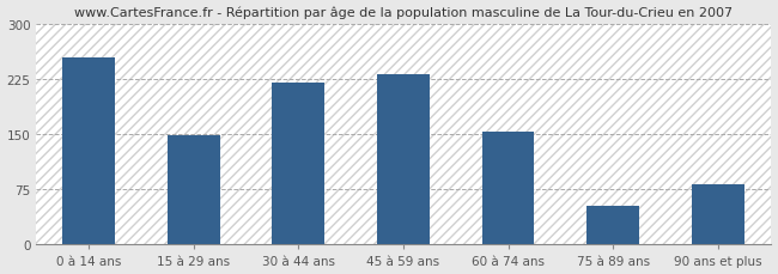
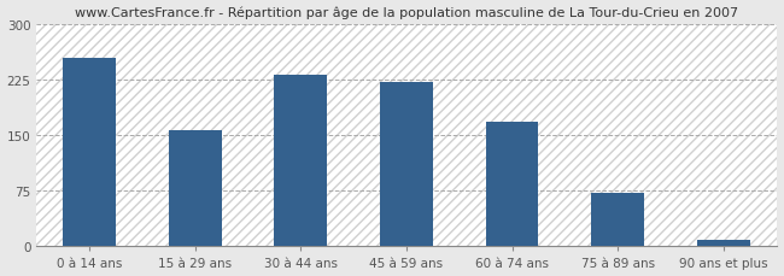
15 à 29 ans: 148 -> 157
30 à 44 ans: 220 -> 232
45 à 59 ans: 232 -> 222
60 à 74 ans: 154 -> 168
75 à 89 ans: 52 -> 72
90 ans et plus: 82 -> 8
